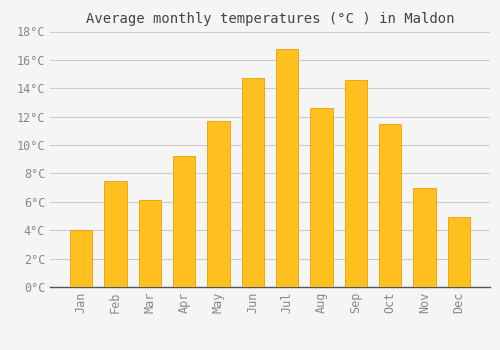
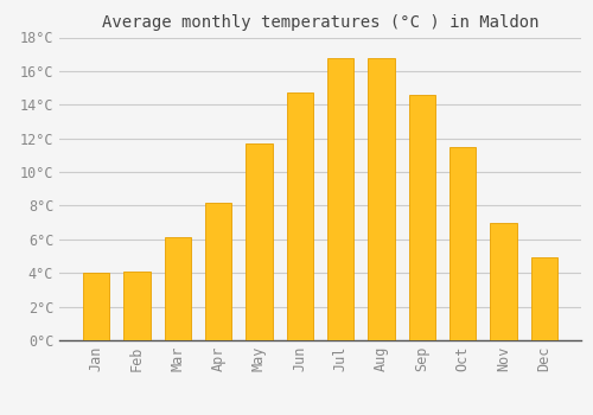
Feb: 7.5°C -> 4.1°C
Apr: 9.2°C -> 8.2°C
Aug: 12.6°C -> 16.8°C
